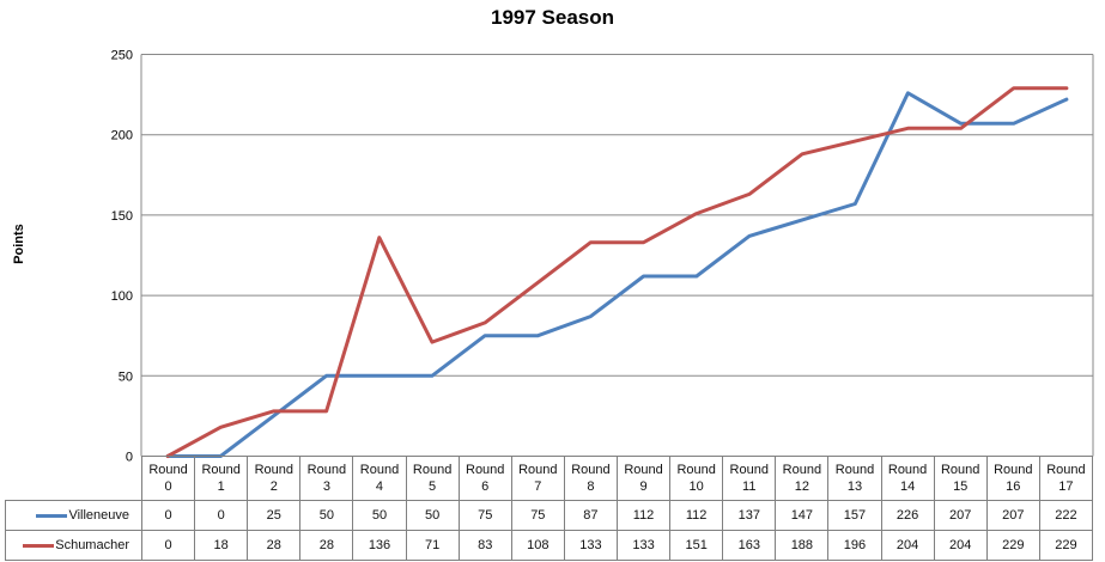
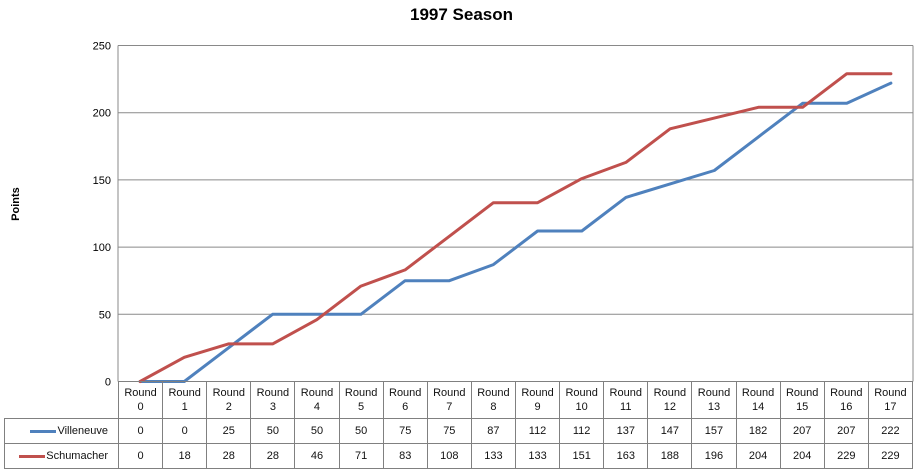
Schumacher/Round 4: 136 -> 46
Villeneuve/Round 14: 226 -> 182
